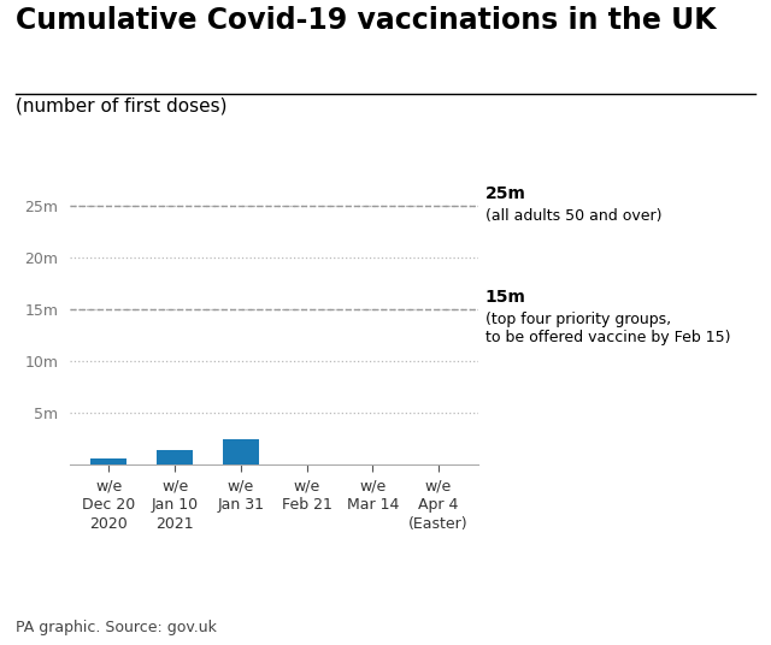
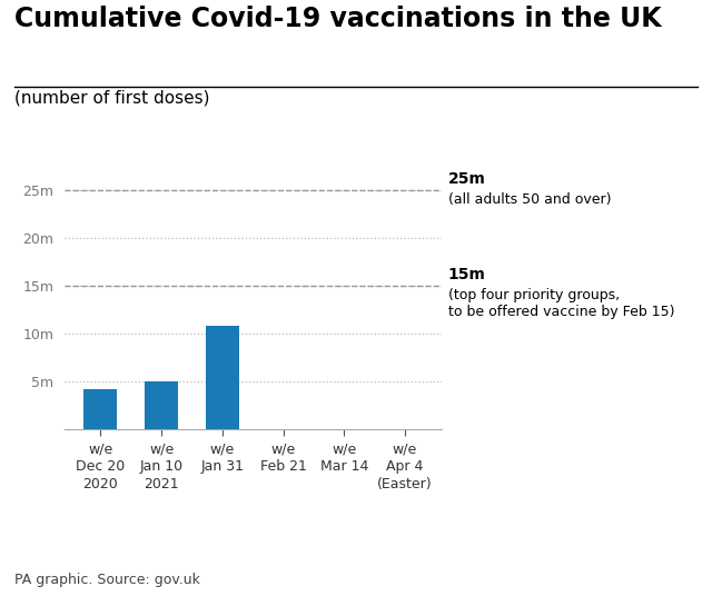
w/e Dec 20 2020: 0.6m -> 4.2m
w/e Jan 10 2021: 1.4m -> 5.0m
w/e Jan 31: 2.4m -> 10.8m
